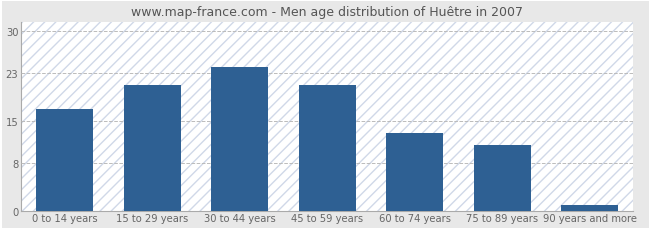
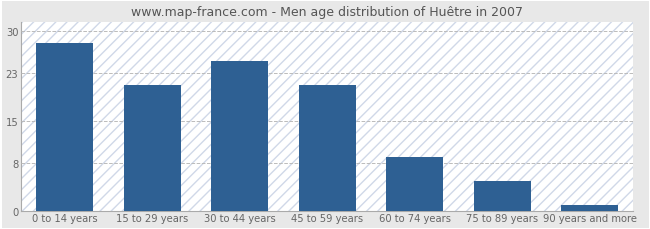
0 to 14 years: 17 -> 28
30 to 44 years: 24 -> 25
60 to 74 years: 13 -> 9
75 to 89 years: 11 -> 5
